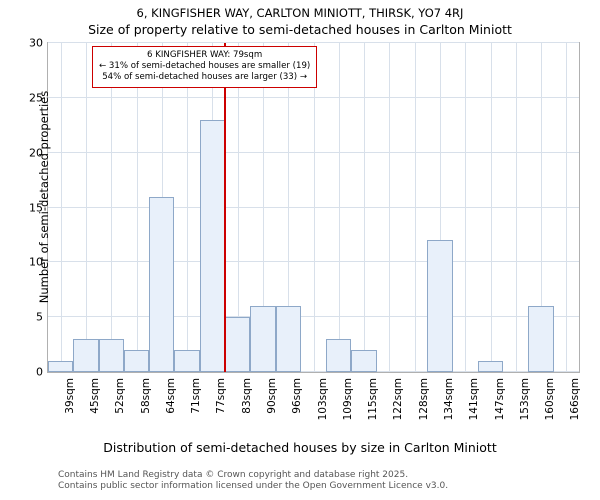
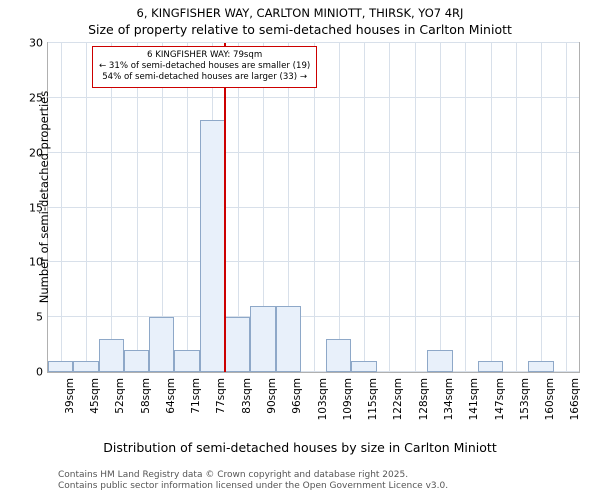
45sqm: 3 -> 1
64sqm: 16 -> 5
115sqm: 2 -> 1
134sqm: 12 -> 2
160sqm: 6 -> 1
